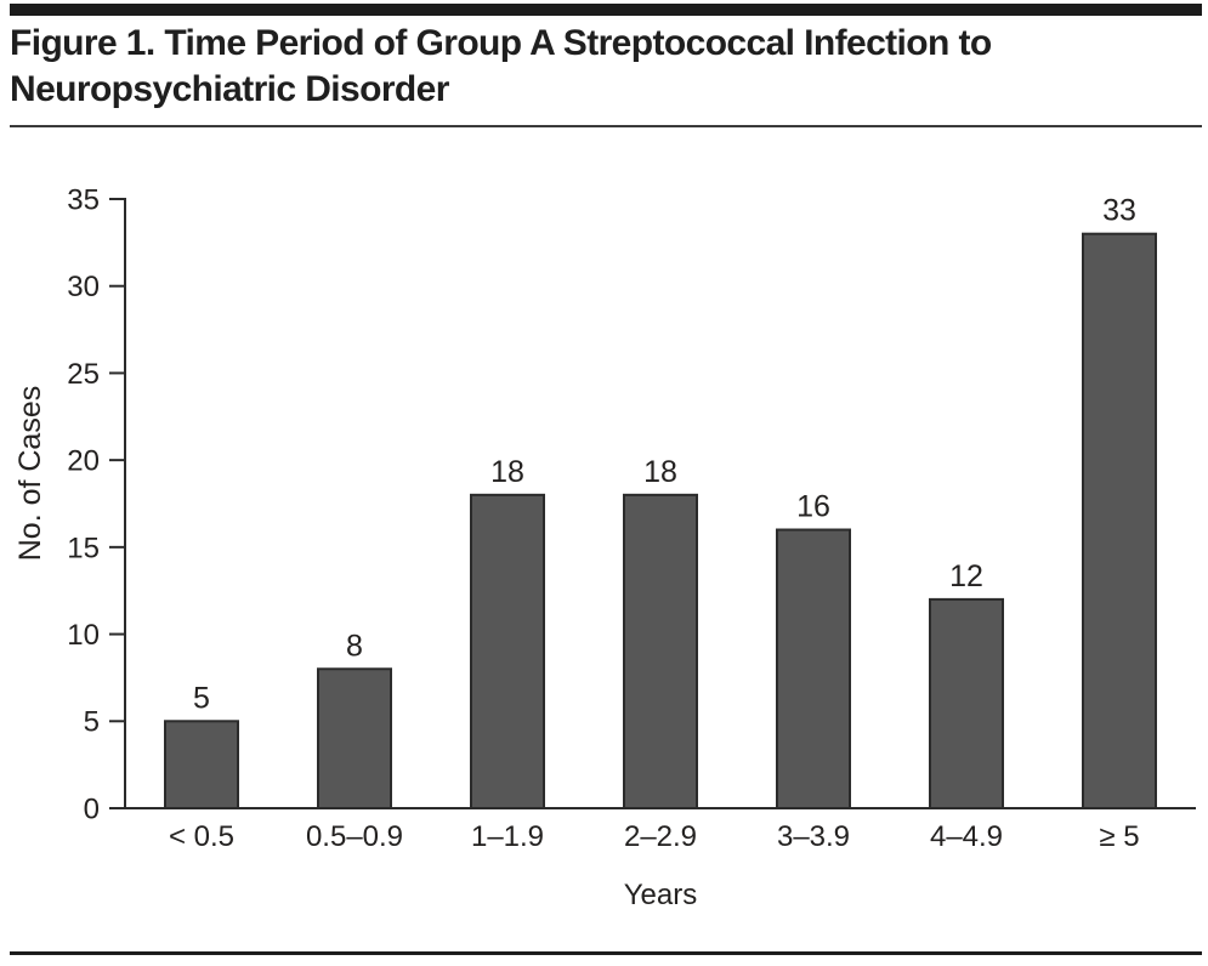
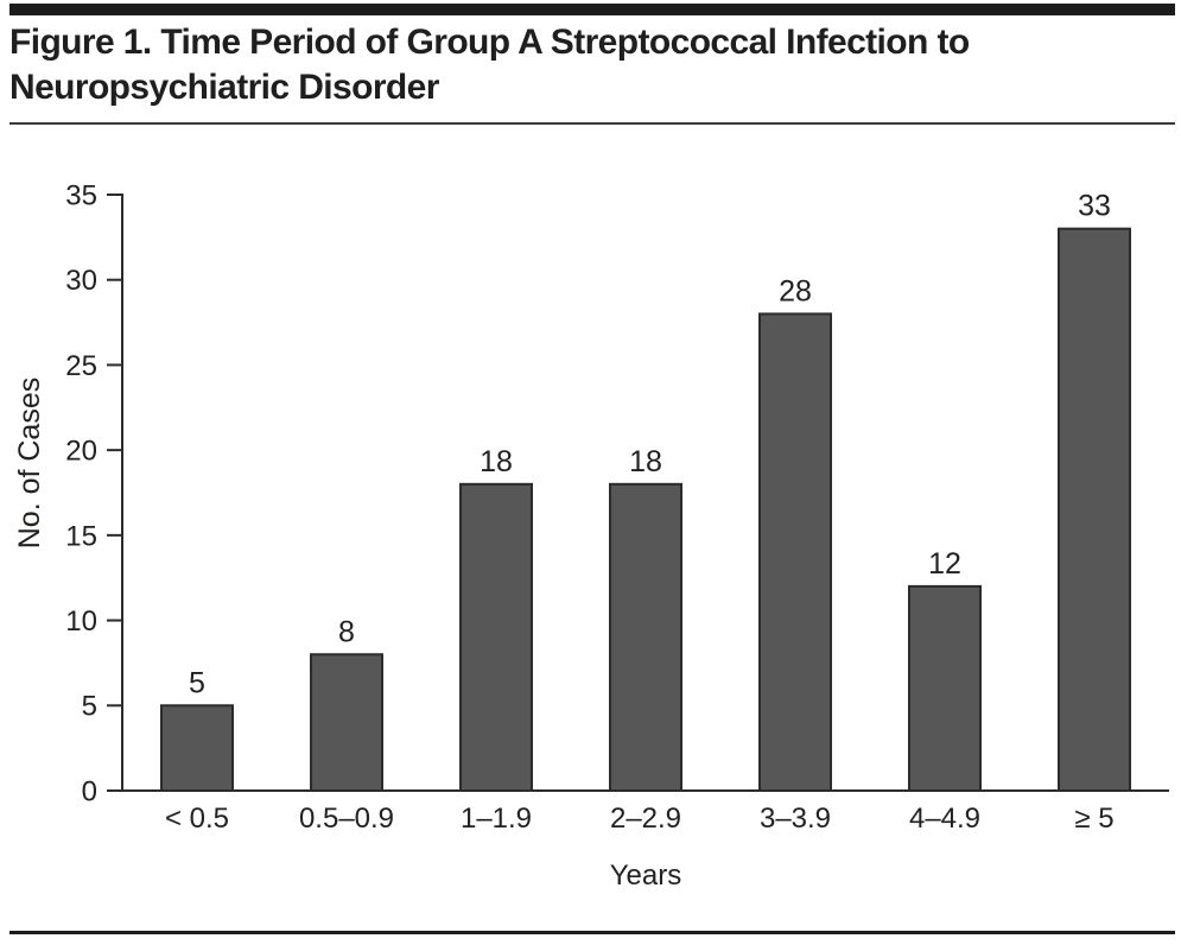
3–3.9: 16 -> 28
